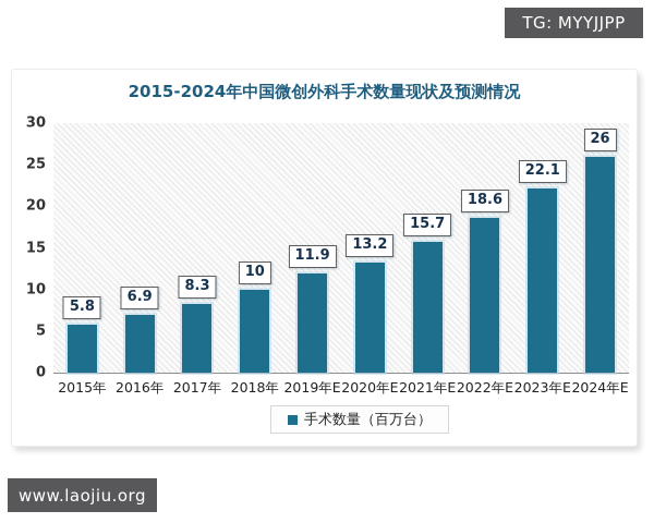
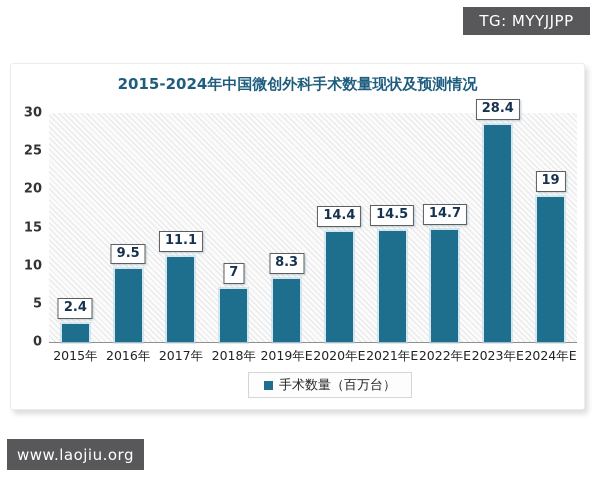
2015年: 5.8 -> 2.4
2016年: 6.9 -> 9.5
2017年: 8.3 -> 11.1
2018年: 10 -> 7
2019年E: 11.9 -> 8.3
2020年E: 13.2 -> 14.4
2021年E: 15.7 -> 14.5
2022年E: 18.6 -> 14.7
2023年E: 22.1 -> 28.4
2024年E: 26 -> 19
